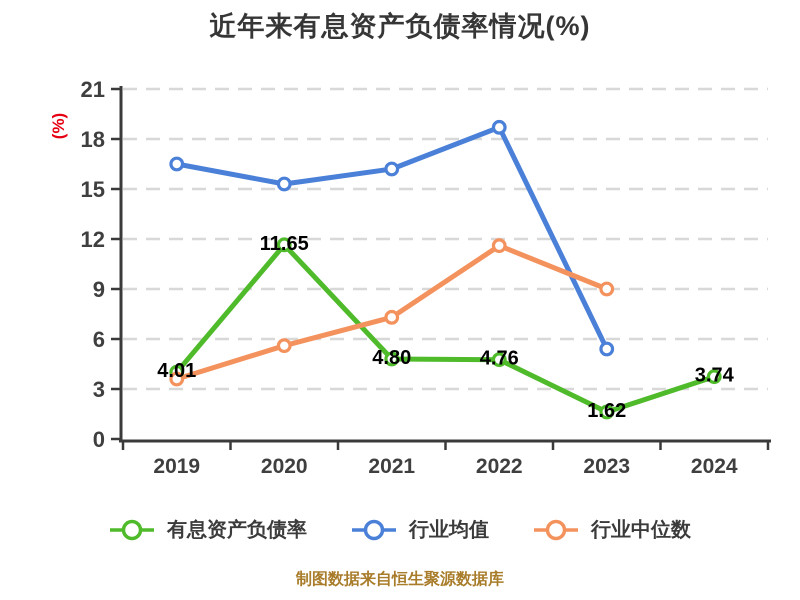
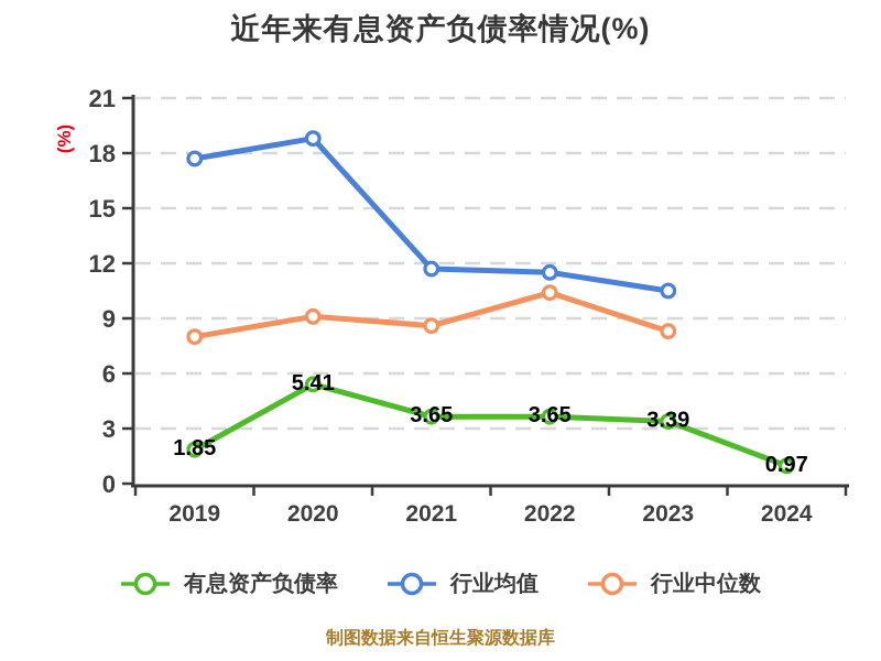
有息资产负债率/2019: 4.01 -> 1.85
行业均值/2019: 16.5 -> 17.7
行业中位数/2019: 3.6 -> 8.0
有息资产负债率/2020: 11.65 -> 5.41
行业均值/2020: 15.3 -> 18.8
行业中位数/2020: 5.6 -> 9.1
有息资产负债率/2021: 4.80 -> 3.65
行业均值/2021: 16.2 -> 11.7
行业中位数/2021: 7.3 -> 8.6
有息资产负债率/2022: 4.76 -> 3.65
行业均值/2022: 18.7 -> 11.5
行业中位数/2022: 11.6 -> 10.4
有息资产负债率/2023: 1.62 -> 3.39
行业均值/2023: 5.4 -> 10.5
行业中位数/2023: 9.0 -> 8.3
有息资产负债率/2024: 3.74 -> 0.97
